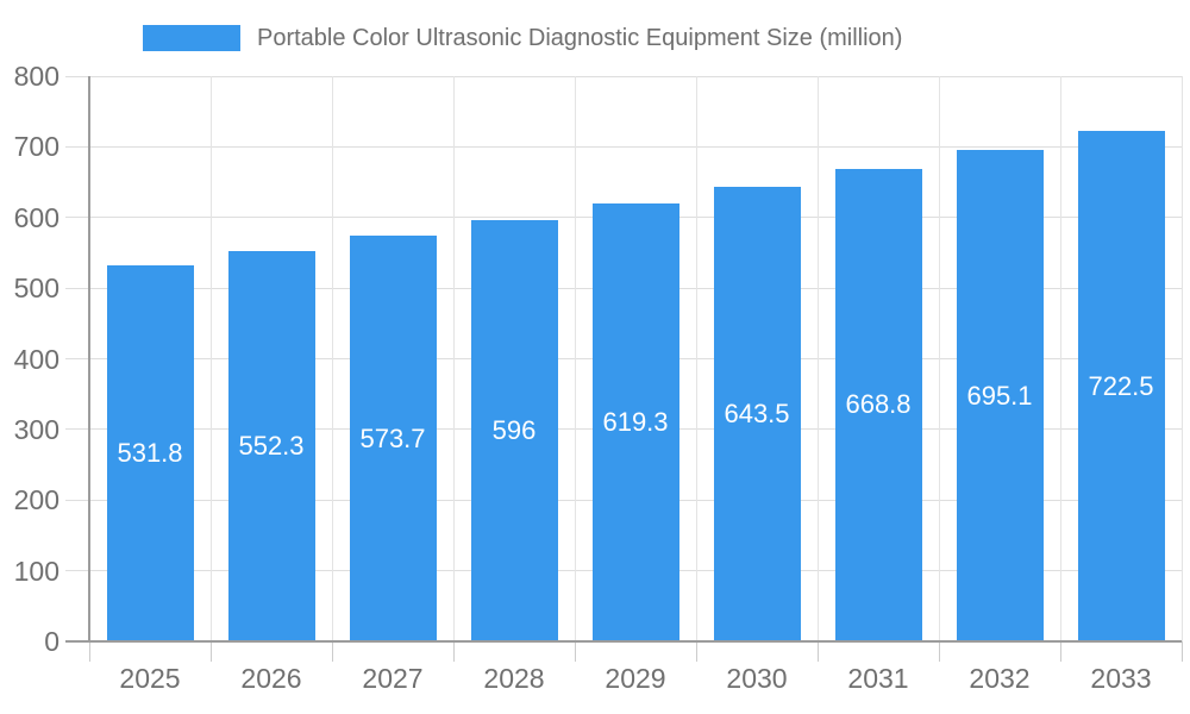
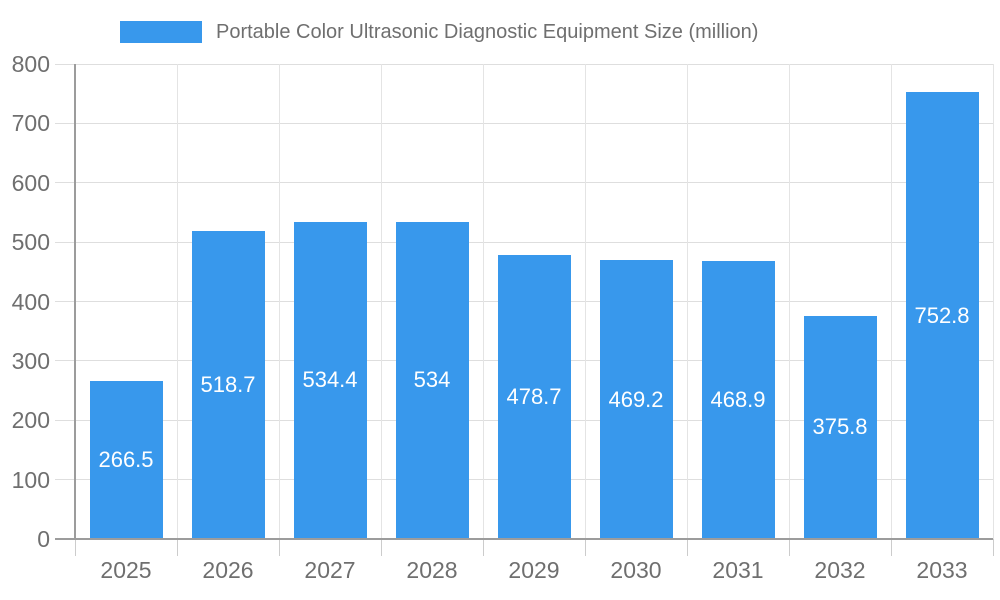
2025: 531.8 -> 266.5
2026: 552.3 -> 518.7
2027: 573.7 -> 534.4
2028: 596 -> 534
2029: 619.3 -> 478.7
2030: 643.5 -> 469.2
2031: 668.8 -> 468.9
2032: 695.1 -> 375.8
2033: 722.5 -> 752.8
